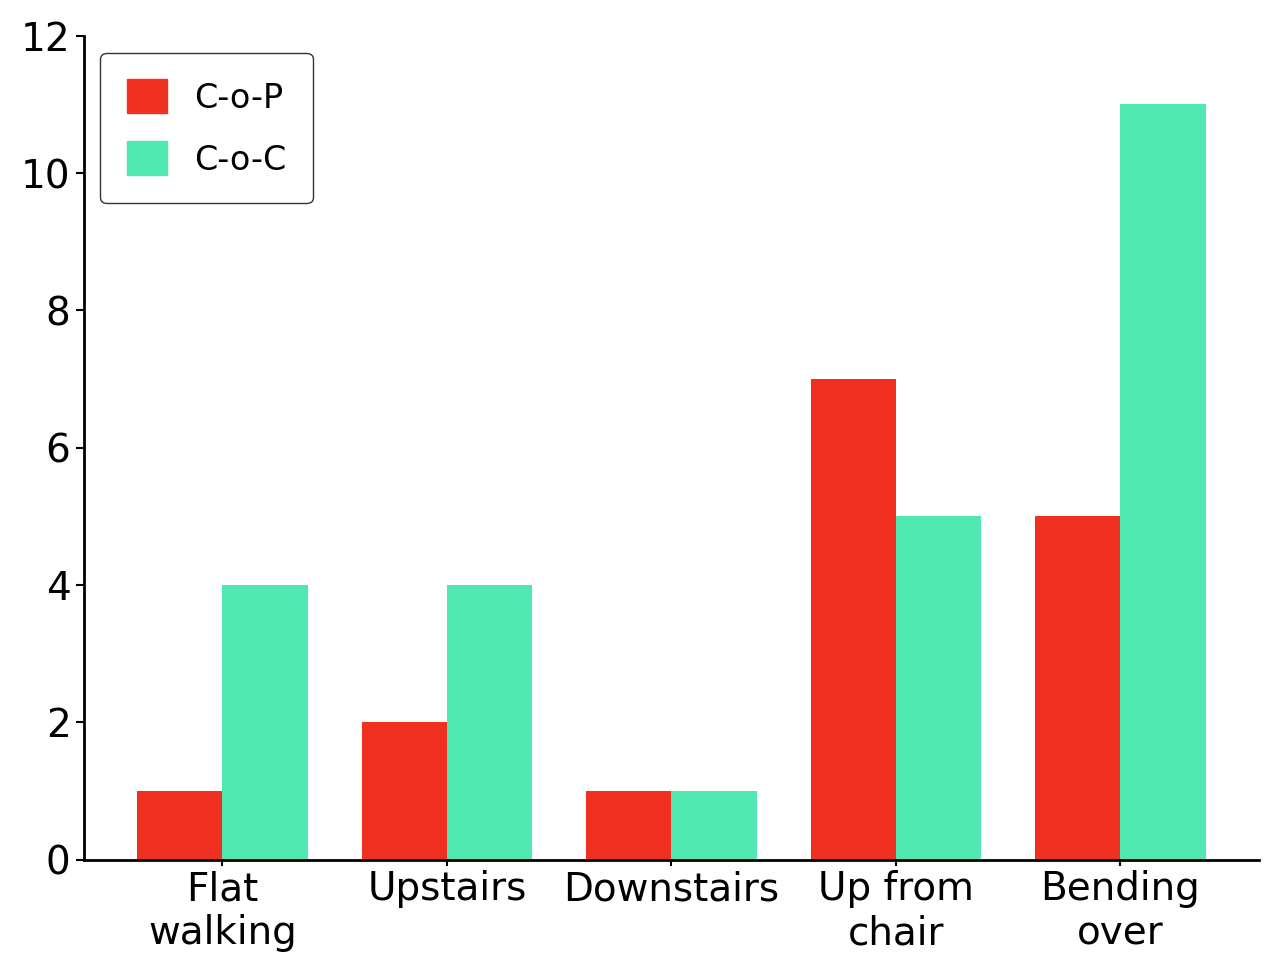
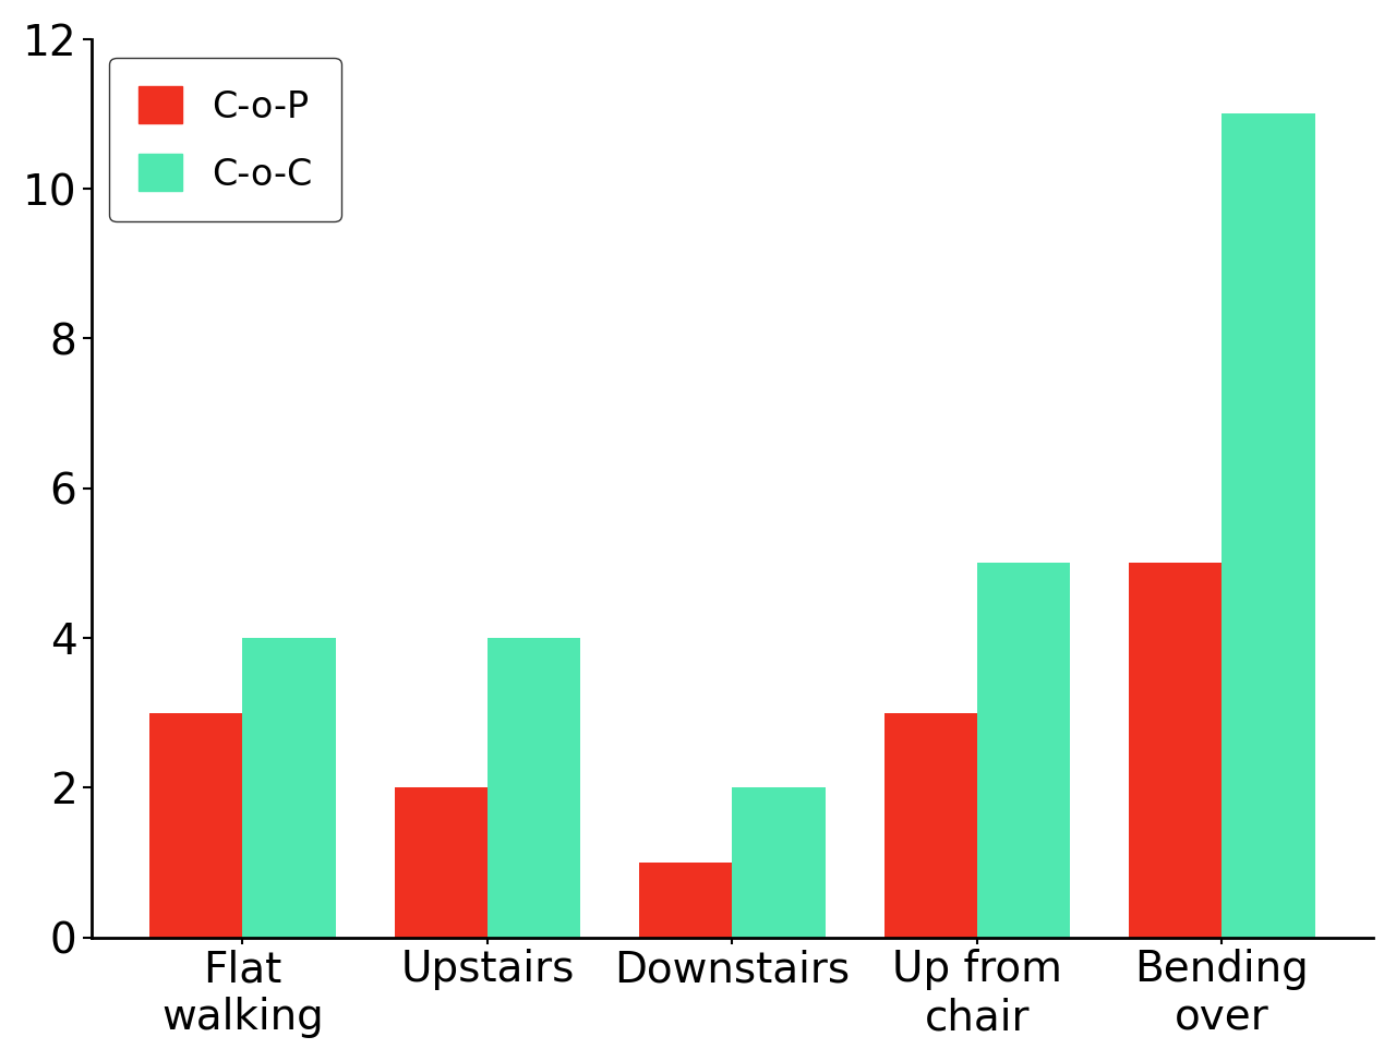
C-o-P/Flat walking: 1 -> 3
C-o-C/Downstairs: 1 -> 2
C-o-P/Up from chair: 7 -> 3
